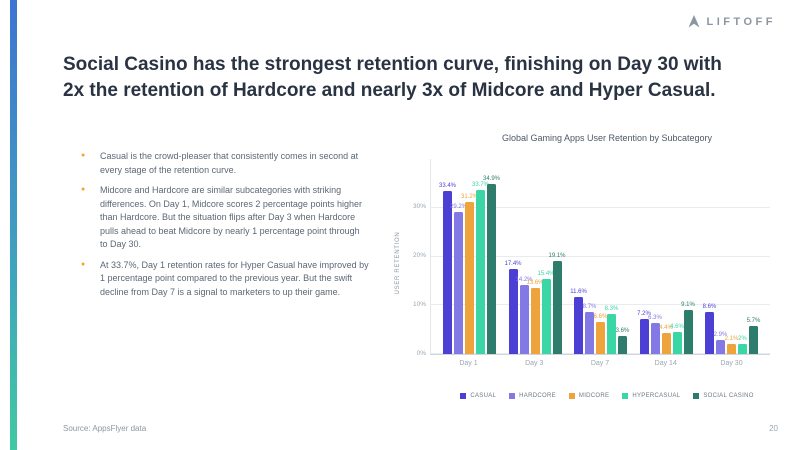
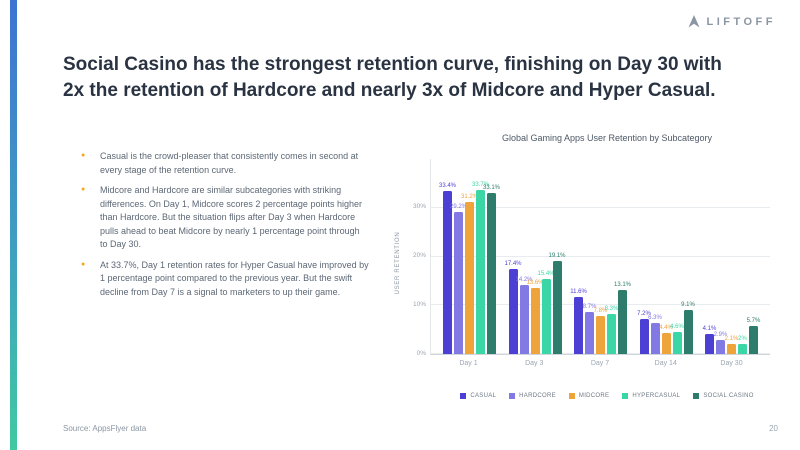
SOCIAL CASINO/Day 1: 34.9% -> 33.1%
MIDCORE/Day 7: 6.6% -> 7.8%
SOCIAL CASINO/Day 7: 3.6% -> 13.1%
CASUAL/Day 30: 8.6% -> 4.1%
